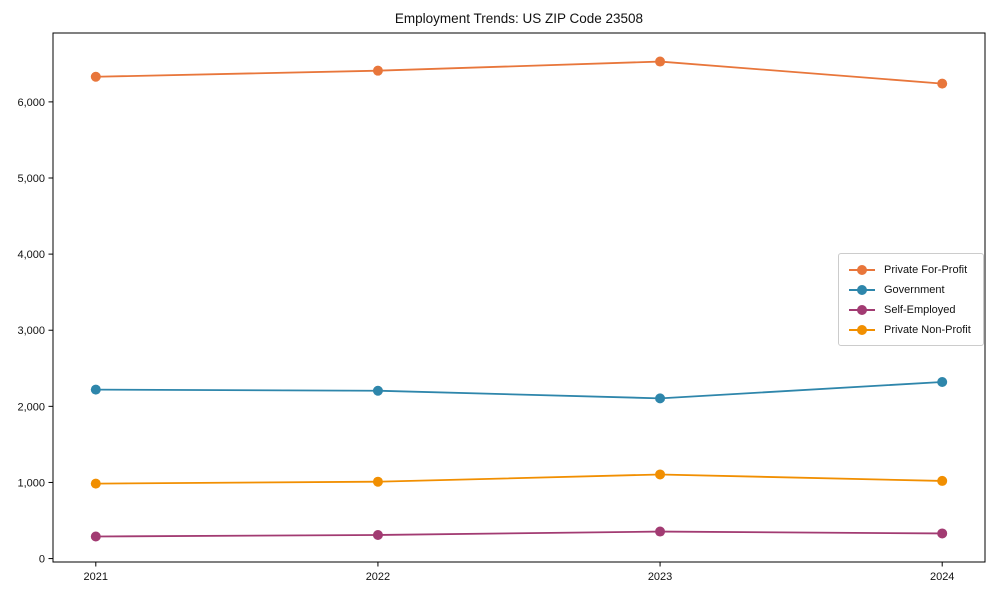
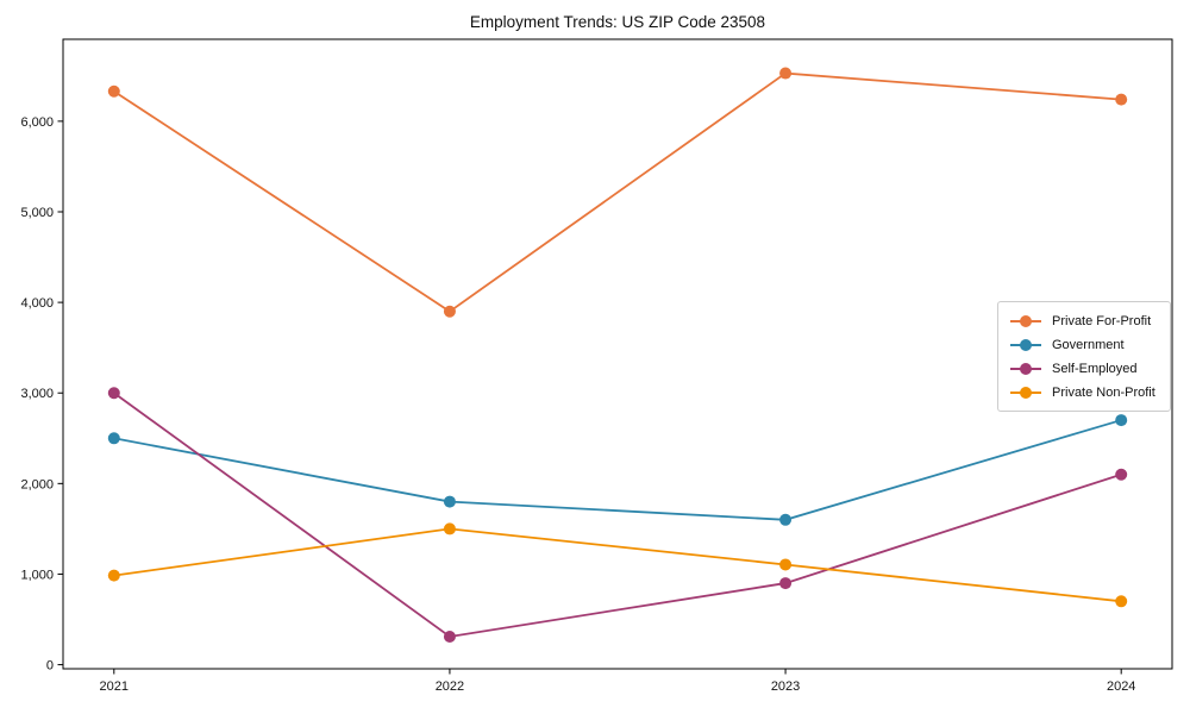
Government/2021: 2200 -> 2500
Self-Employed/2021: 300 -> 3000
Private For-Profit/2022: 6400 -> 3900
Government/2022: 2200 -> 1800
Private Non-Profit/2022: 1000 -> 1500
Government/2023: 2100 -> 1600
Self-Employed/2023: 400 -> 900
Government/2024: 2300 -> 2700
Self-Employed/2024: 300 -> 2100
Private Non-Profit/2024: 1000 -> 700
